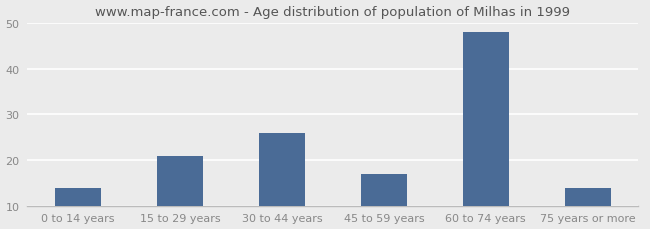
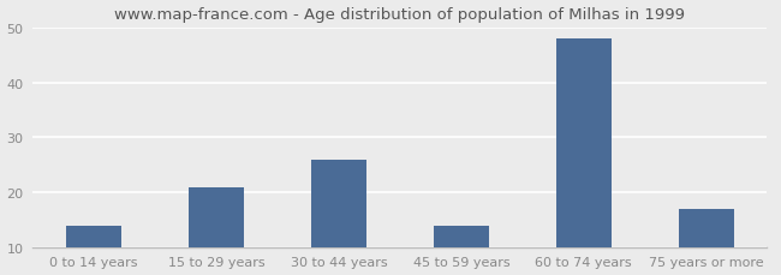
45 to 59 years: 17 -> 14
75 years or more: 14 -> 17
